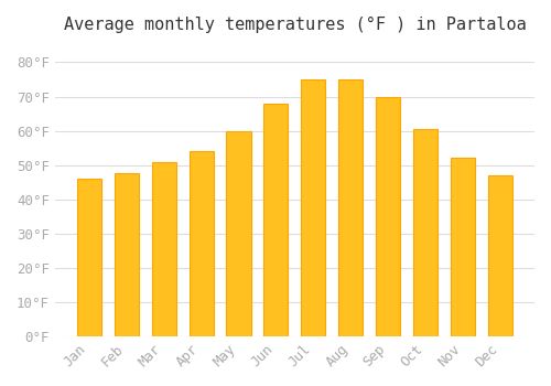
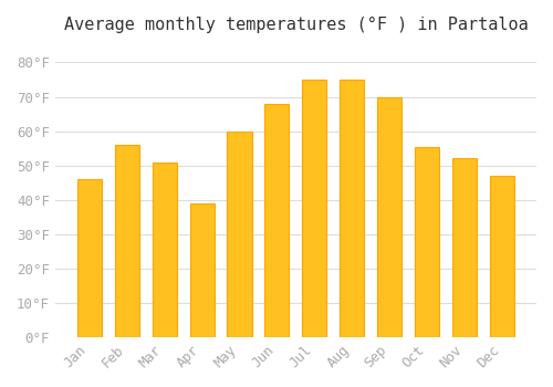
Feb: 47.5°F -> 56.0°F
Apr: 54.0°F -> 39.0°F
Oct: 60.5°F -> 55.5°F
